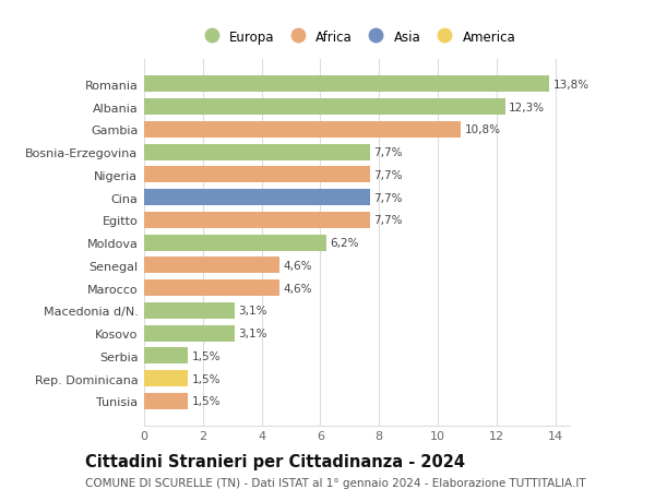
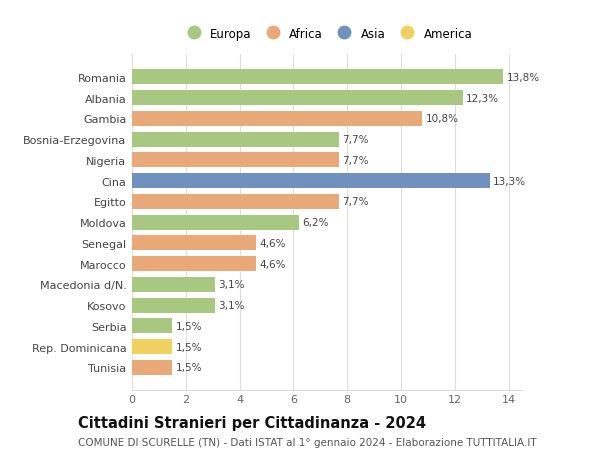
Cina: 7,7% -> 13,3%
